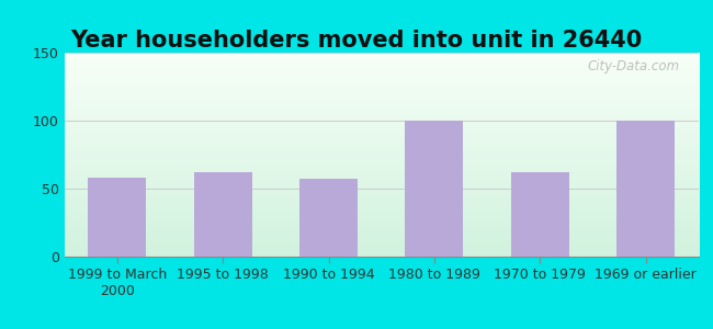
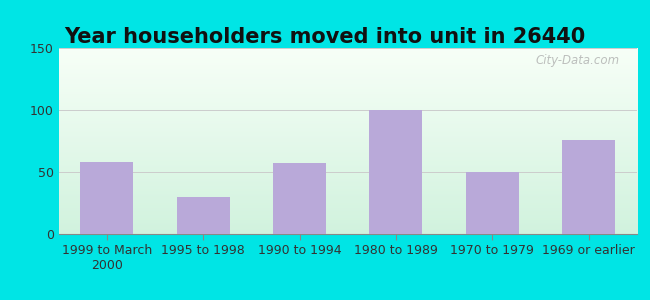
1995 to 1998: 62 -> 30
1970 to 1979: 62 -> 50
1969 or earlier: 100 -> 76
